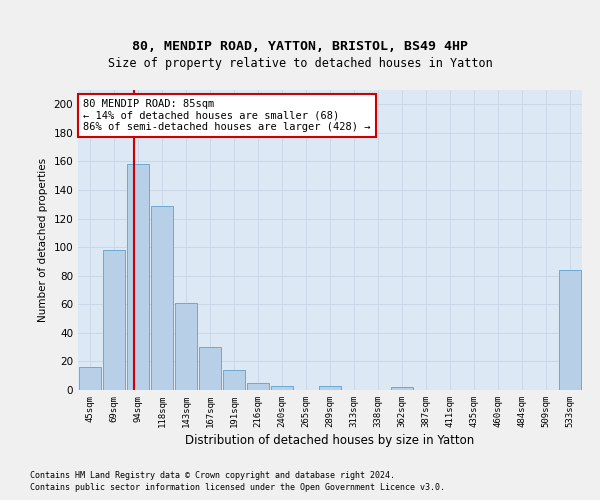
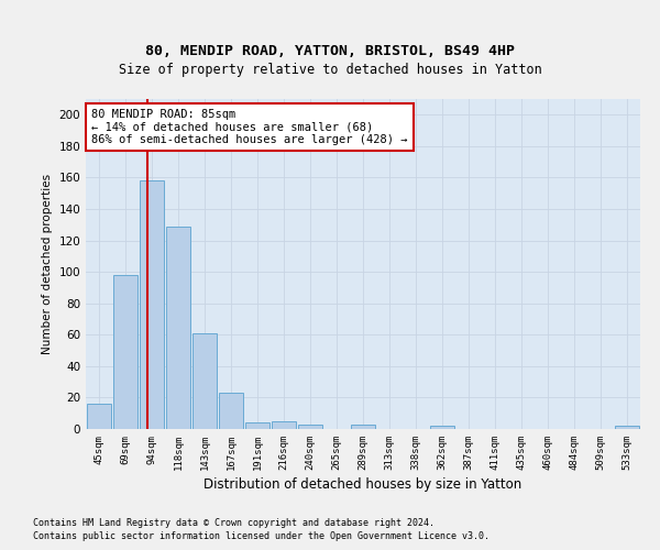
167sqm: 30 -> 23
191sqm: 14 -> 4
533sqm: 84 -> 2
